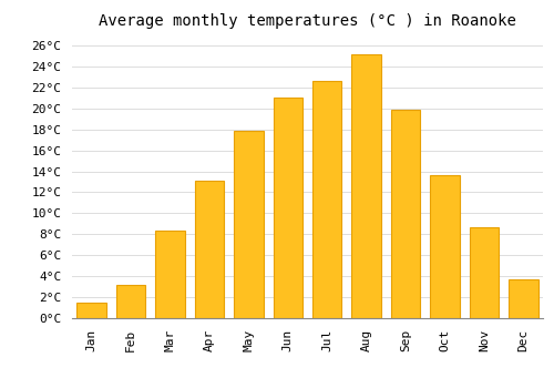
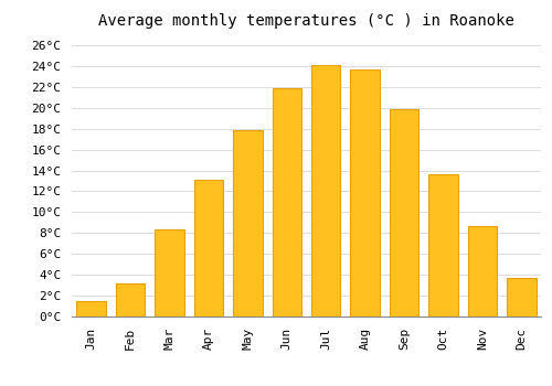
Jun: 21.0°C -> 21.9°C
Jul: 22.6°C -> 24.1°C
Aug: 25.2°C -> 23.7°C
